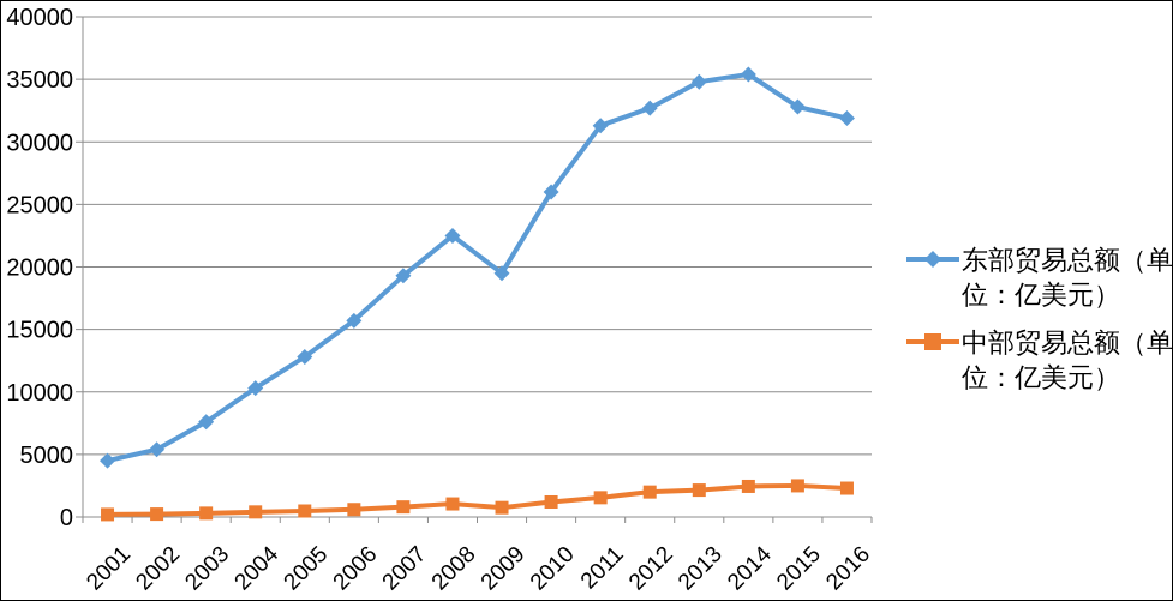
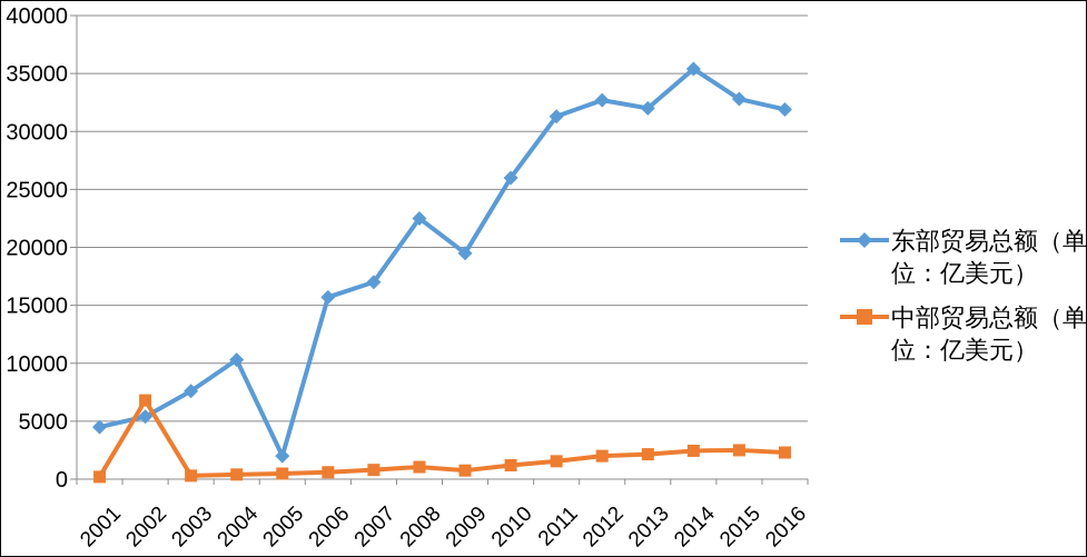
中部贸易总额（单位：亿美元）/2002: 200 -> 6800
东部贸易总额（单位：亿美元）/2005: 12800 -> 2000
东部贸易总额（单位：亿美元）/2007: 19300 -> 17000
东部贸易总额（单位：亿美元）/2013: 34800 -> 32000
